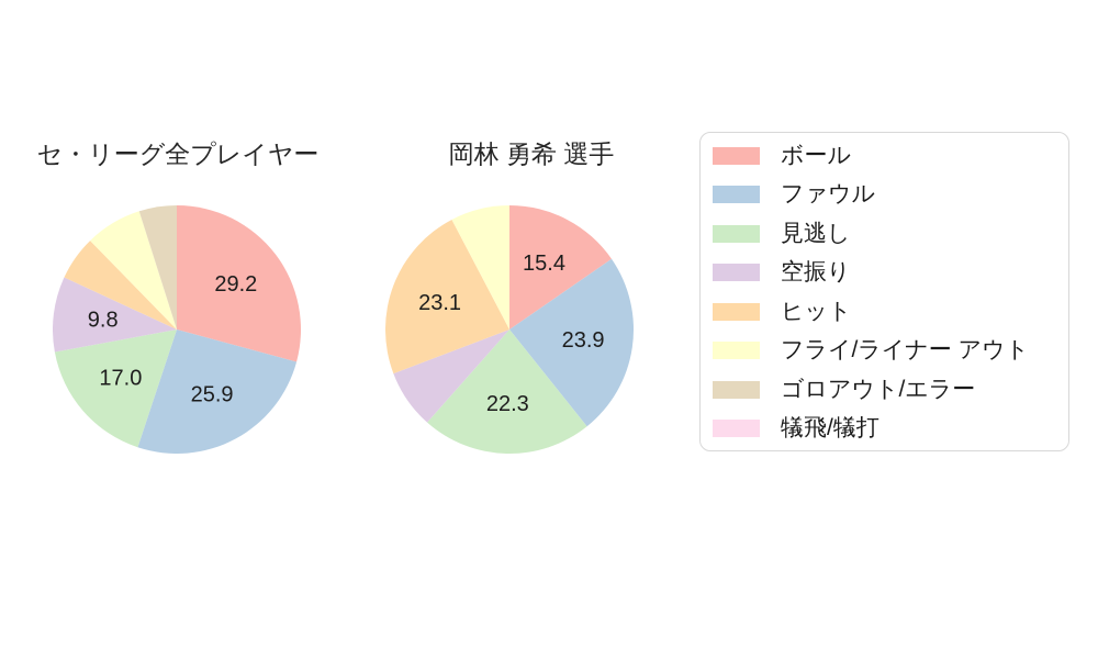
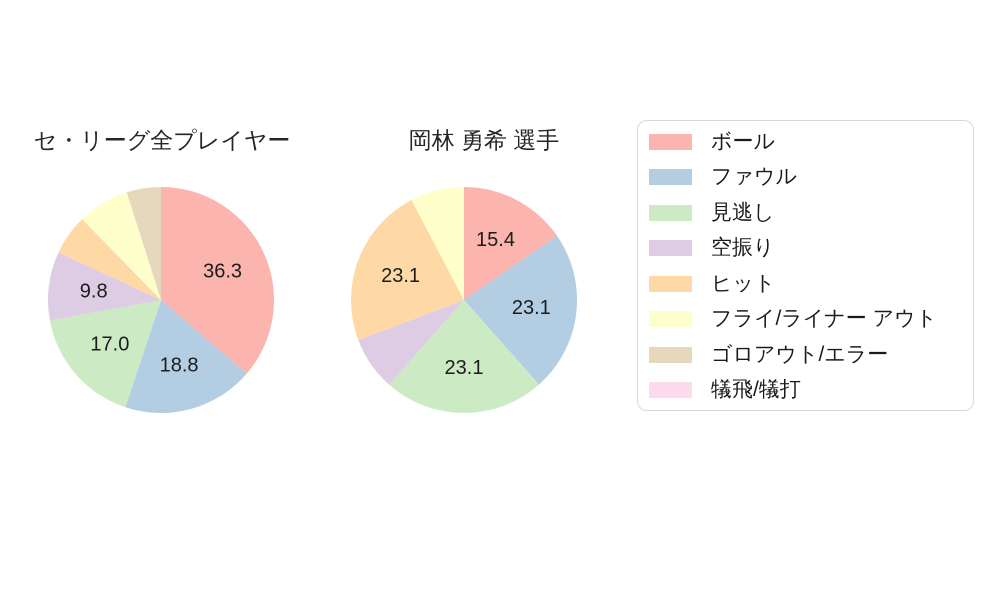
セ・リーグ全プレイヤー/ボール: 29.2 -> 36.3
セ・リーグ全プレイヤー/ファウル: 25.9 -> 18.8
岡林 勇希 選手/ファウル: 23.9 -> 23.1
岡林 勇希 選手/見逃し: 22.3 -> 23.1
